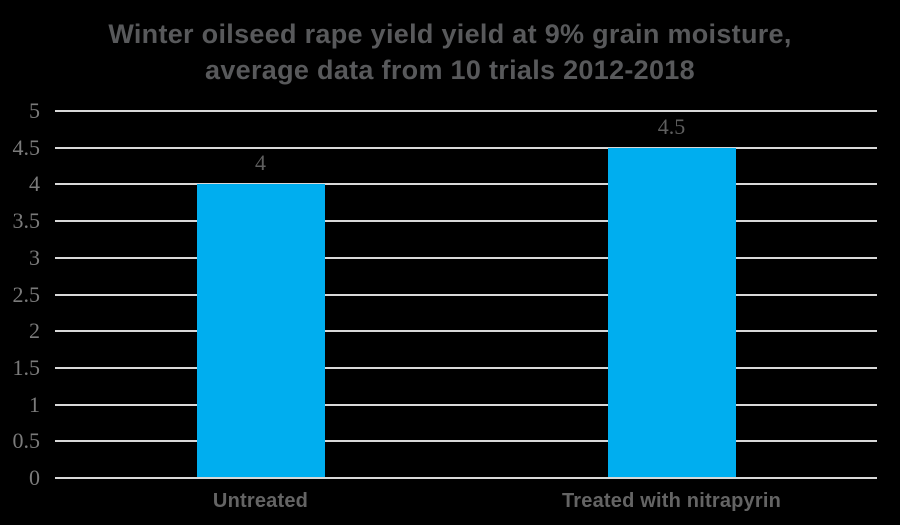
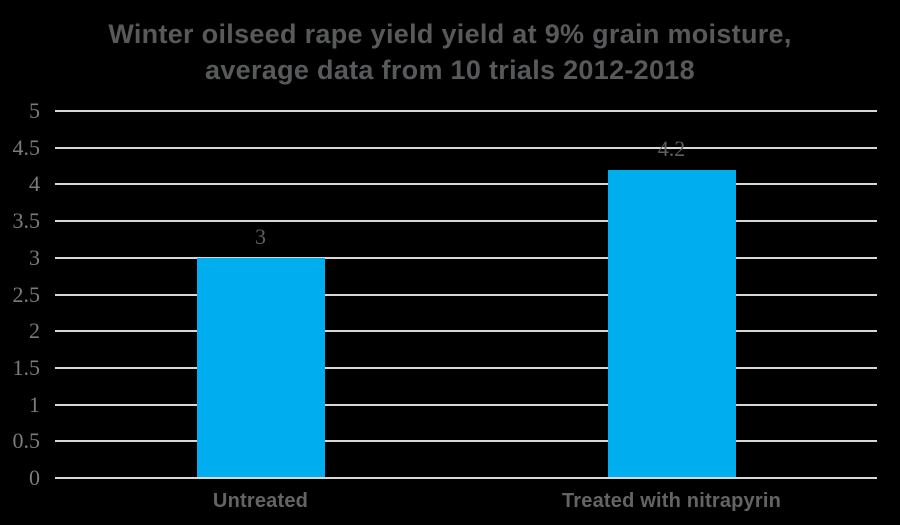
Untreated: 4 -> 3
Treated with nitrapyrin: 4.5 -> 4.2
